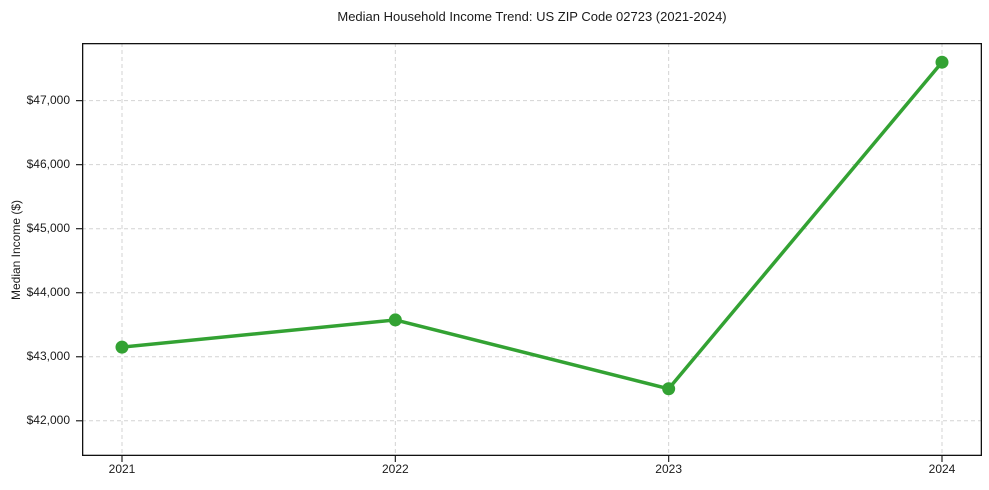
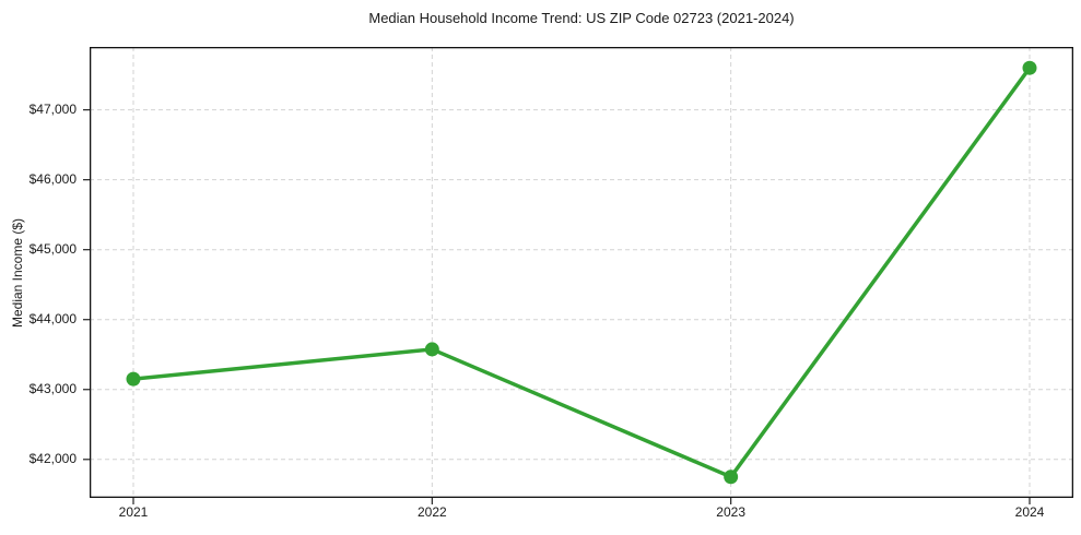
2023: $42500 -> $41800
